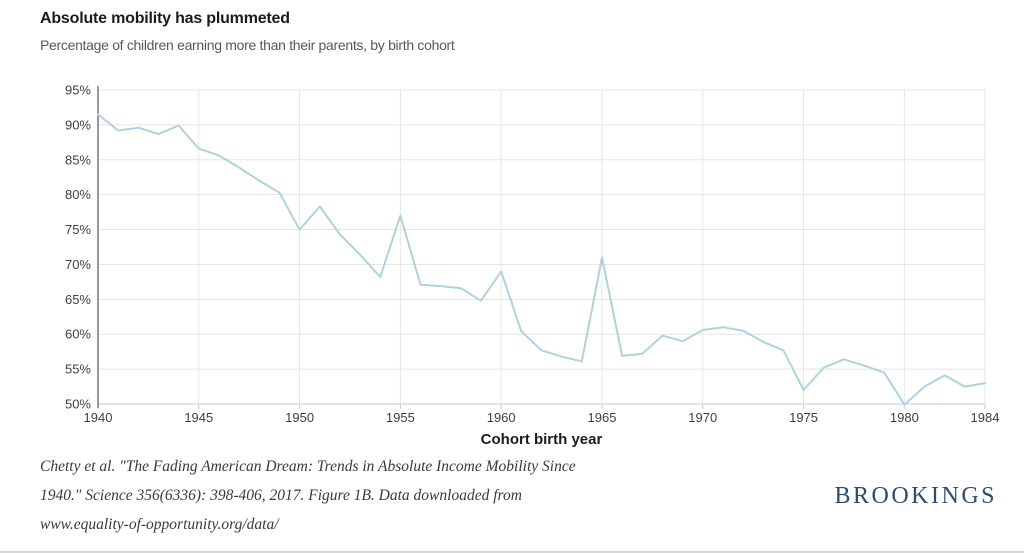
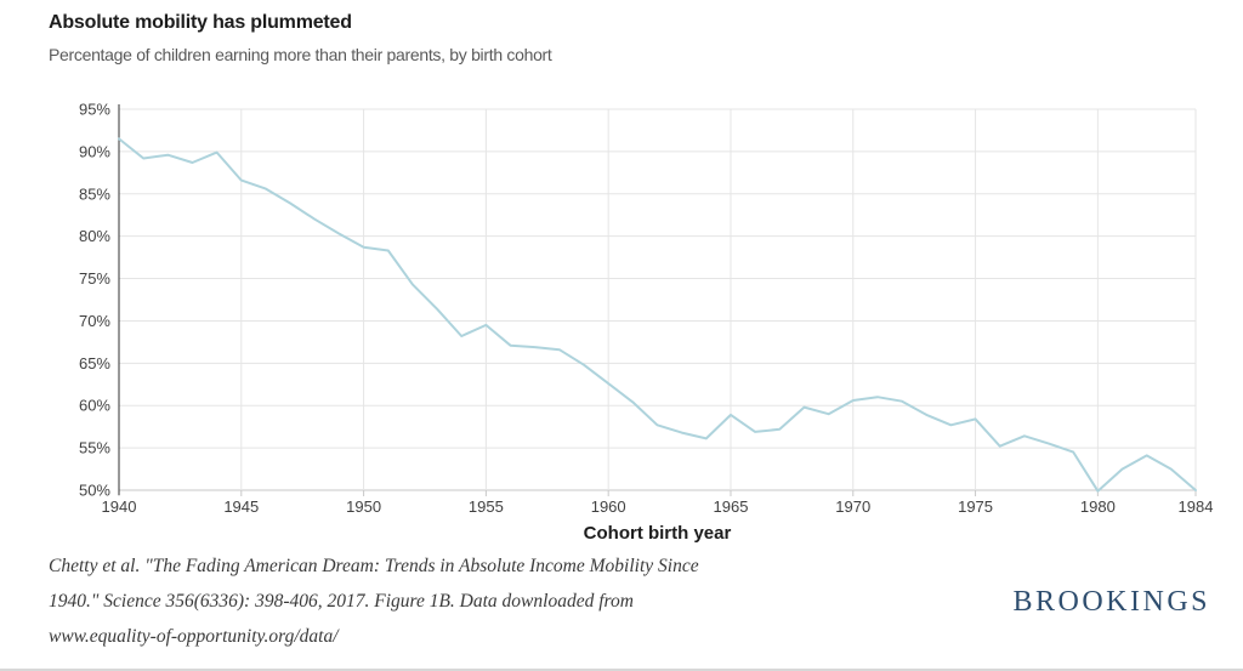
1950: 75% -> 79%
1955: 77% -> 70%
1960: 69% -> 63%
1965: 71% -> 59%
1975: 52% -> 58%
1984: 53% -> 50%
